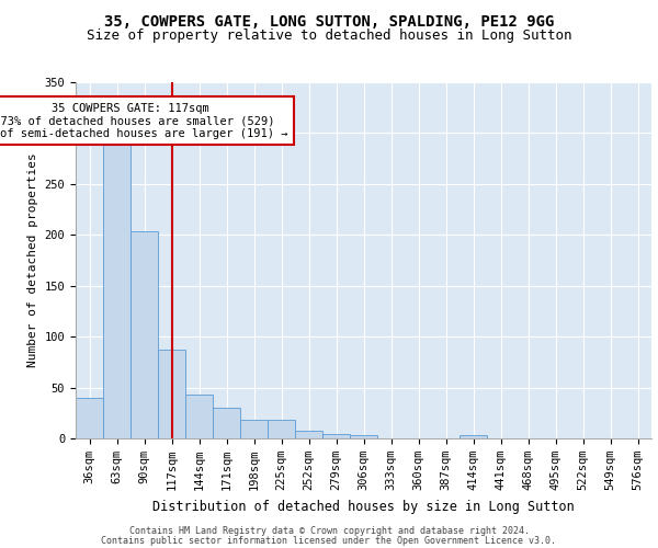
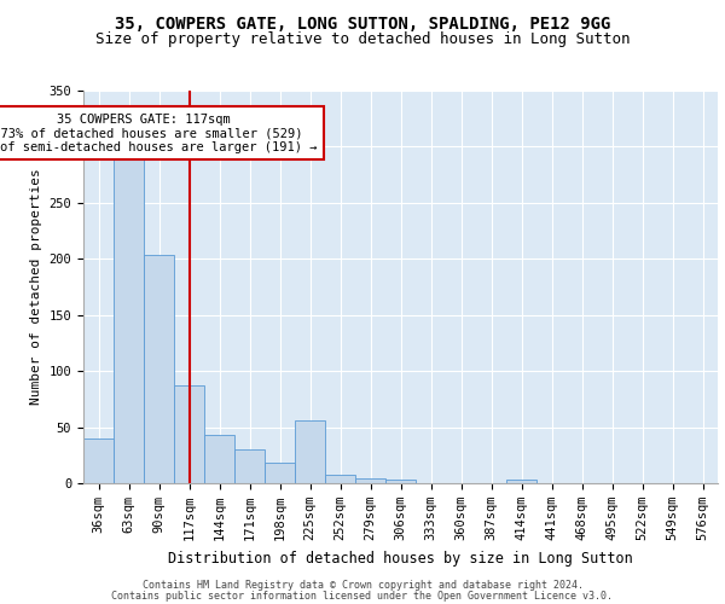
225sqm: 18 -> 56
